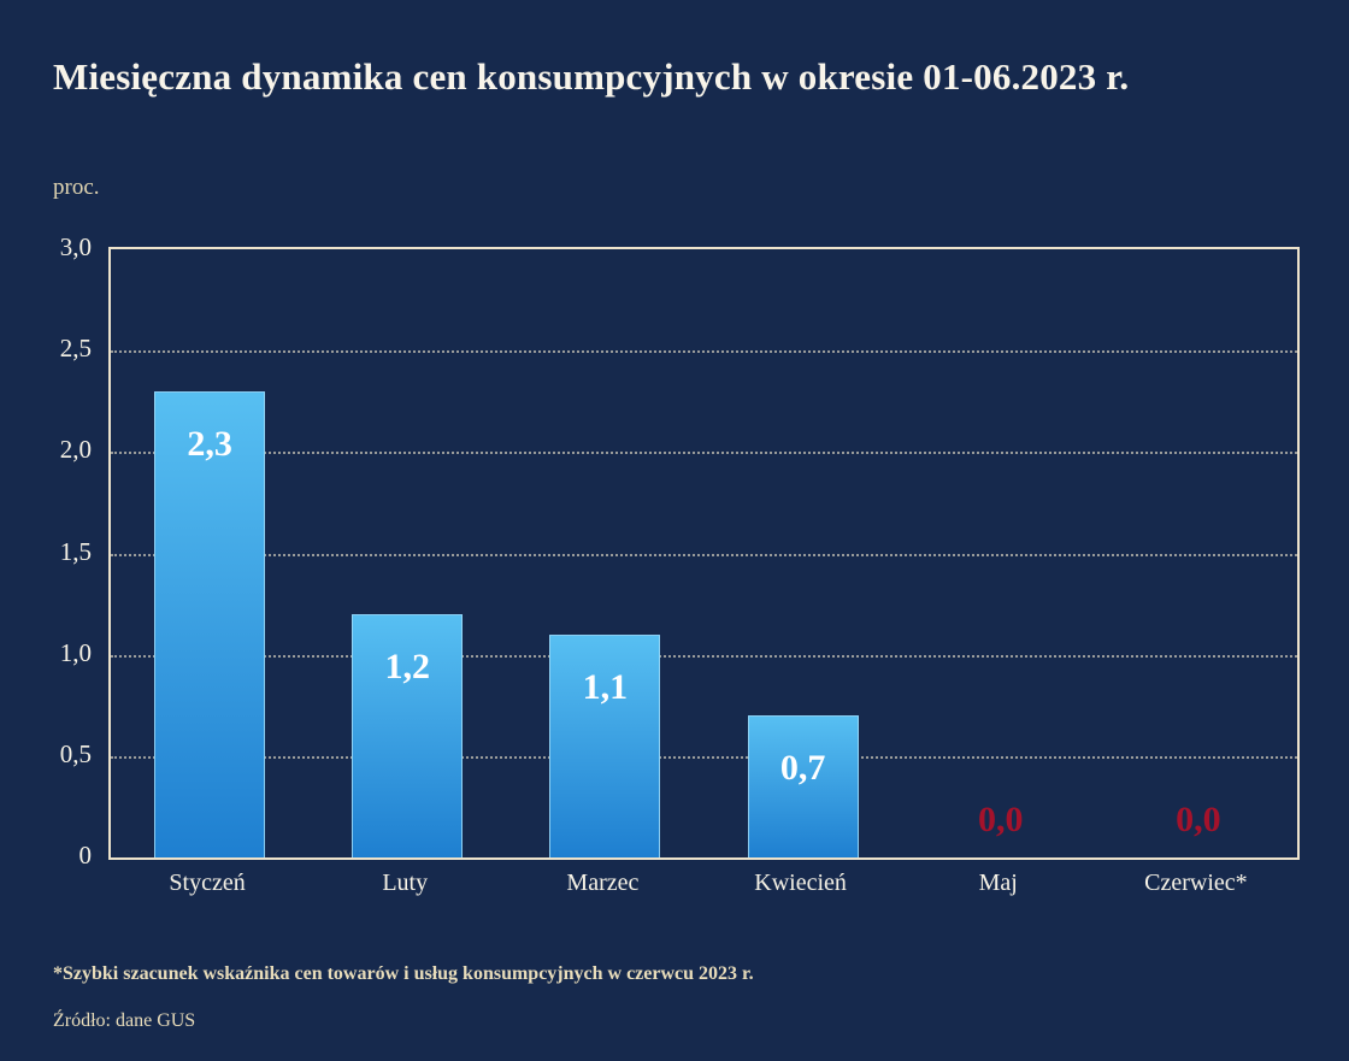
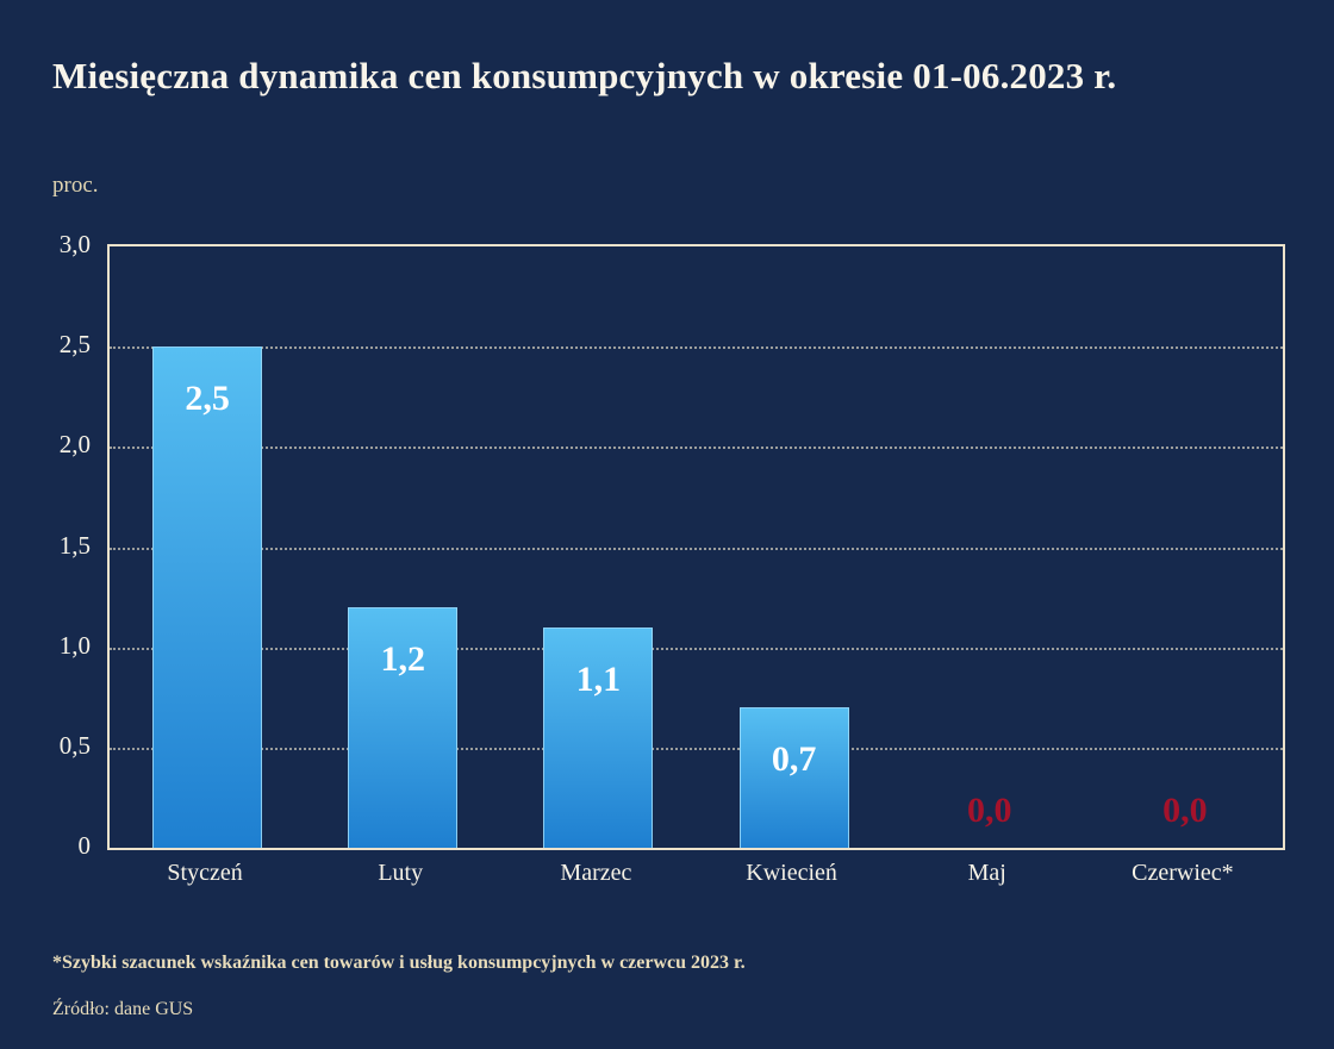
Styczeń: 2,3 -> 2,5
